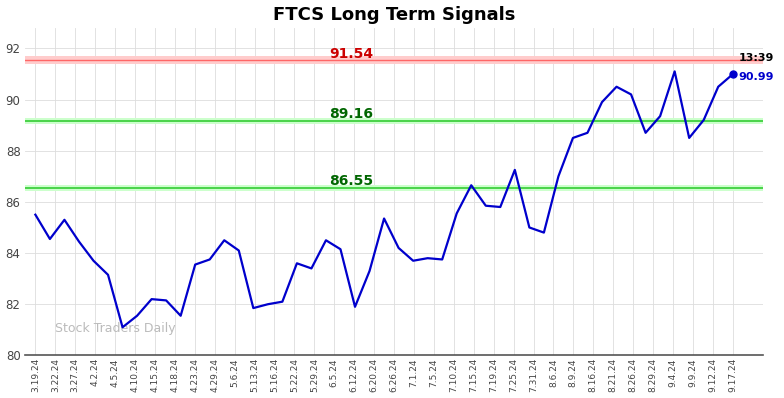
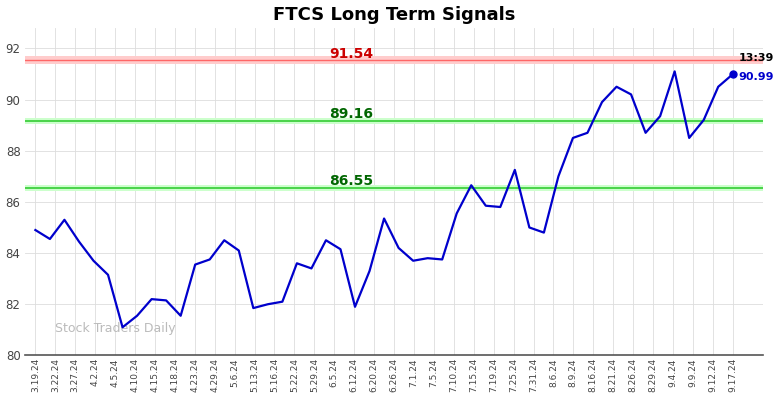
3.19.24: 85.50 -> 84.90
